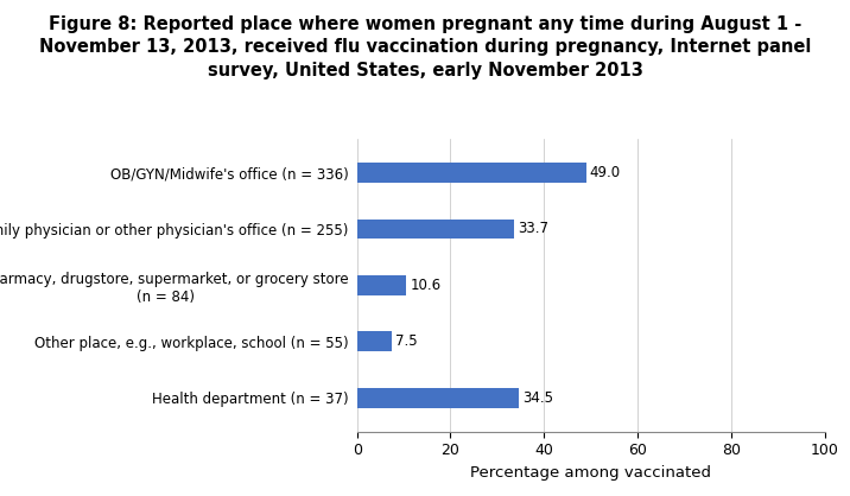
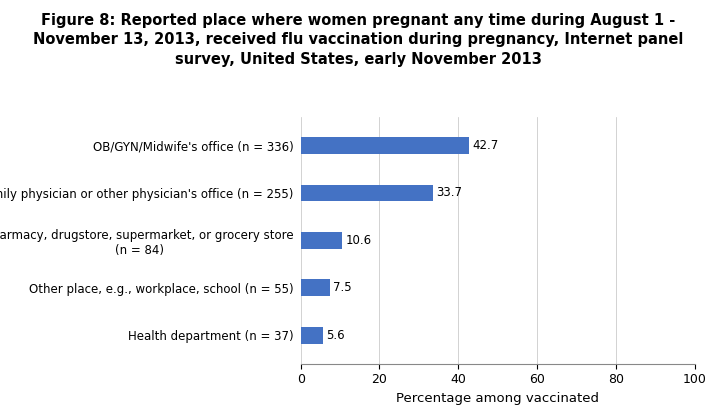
OB/GYN/Midwife's office (n = 336): 49.0 -> 42.7
Health department (n = 37): 34.5 -> 5.6
